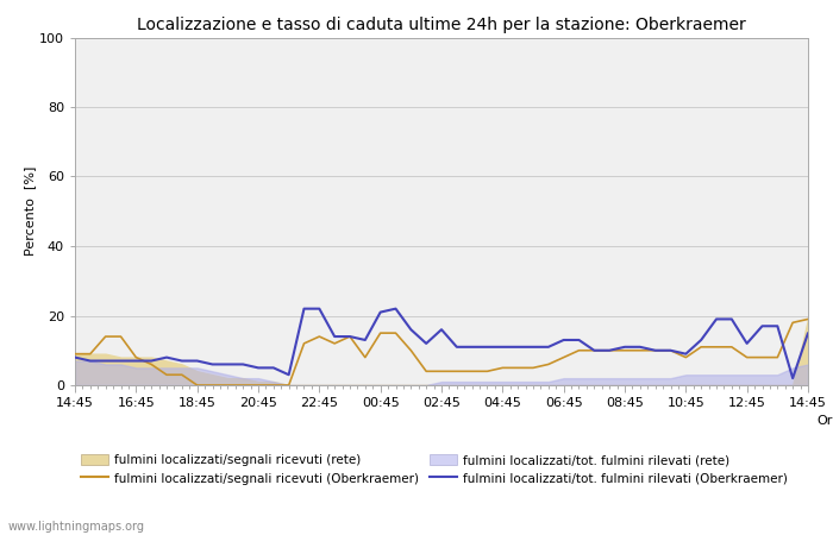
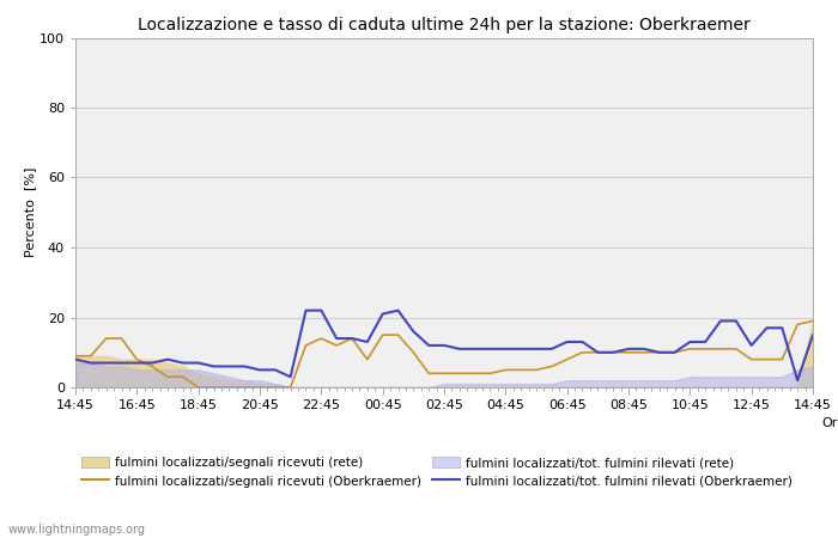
fulmini localizzati/tot. fulmini rilevati (Oberkraemer)/02:45: 16 -> 12
fulmini localizzati/segnali ricevuti (Oberkraemer)/10:45: 8 -> 11
fulmini localizzati/tot. fulmini rilevati (Oberkraemer)/10:45: 9 -> 13
